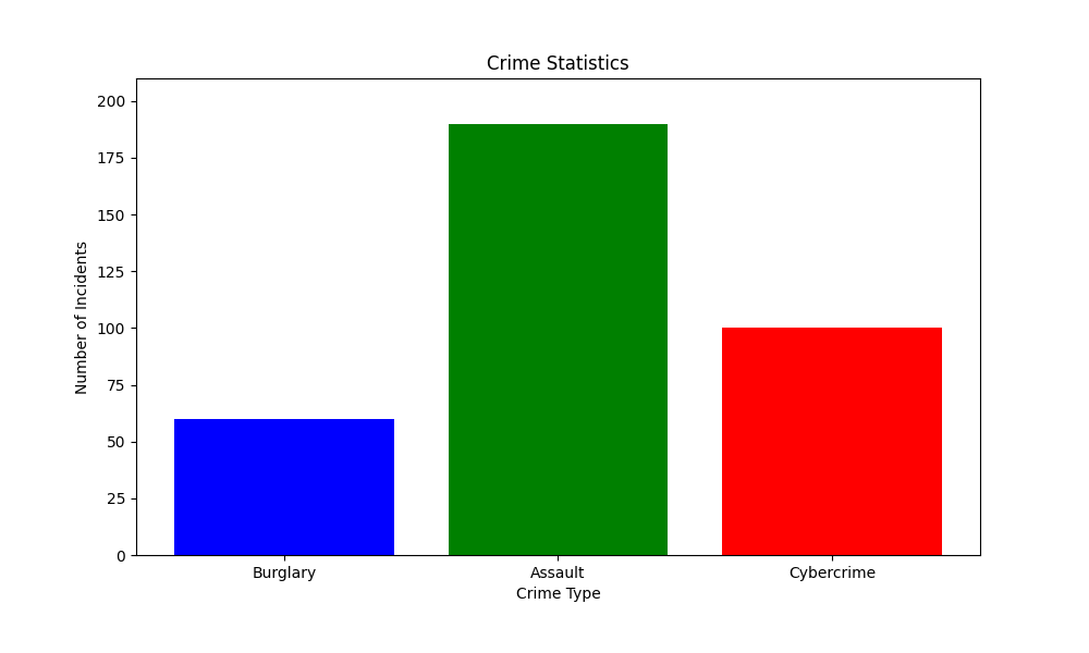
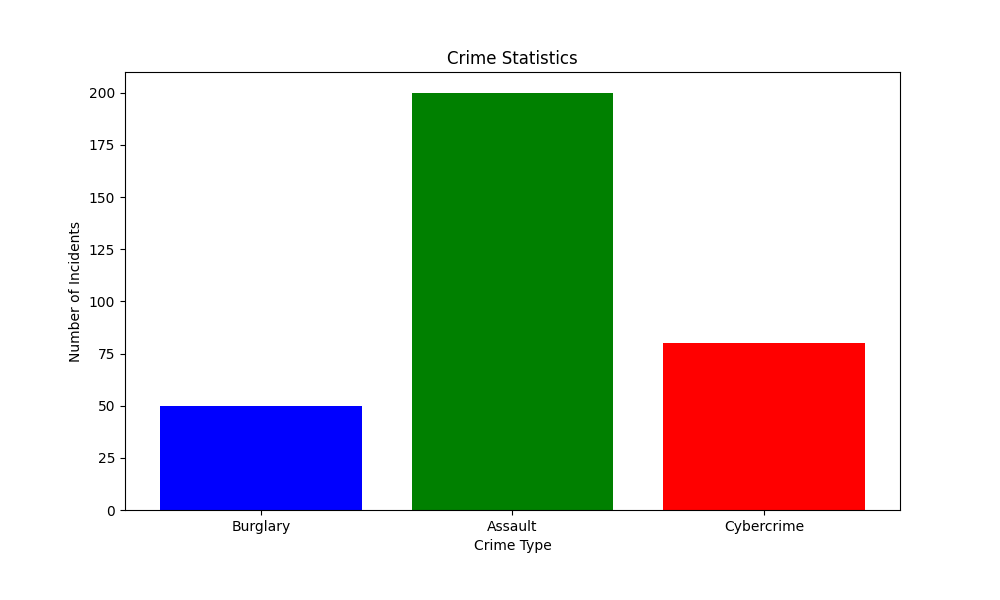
Burglary: 60 -> 50
Assault: 190 -> 200
Cybercrime: 100 -> 80
